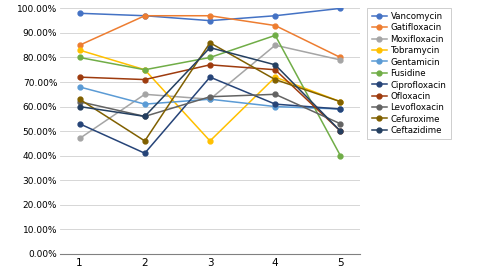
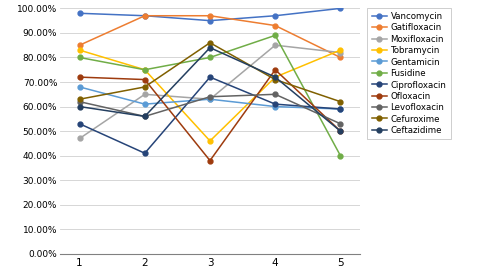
Cefuroxime/2: 46% -> 68%
Ofloxacin/3: 77% -> 38%
Ceftazidime/4: 77% -> 72%
Moxifloxacin/5: 79% -> 82%
Tobramycin/5: 62% -> 83%
